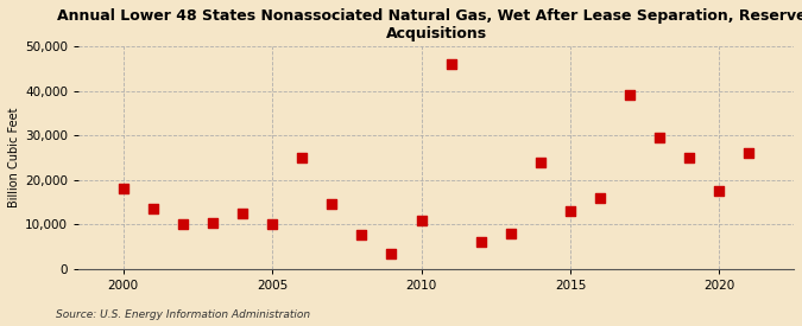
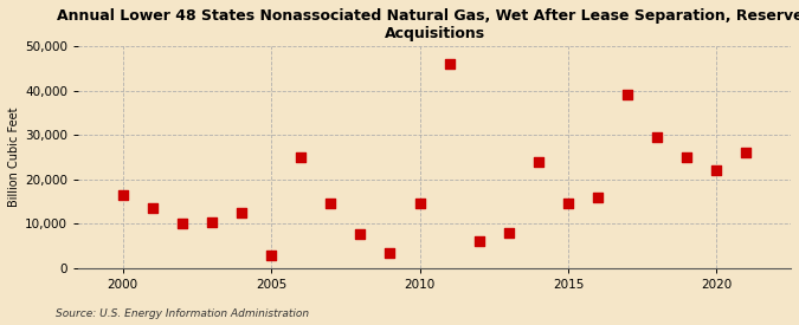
2000: 18,000 -> 16,500
2005: 10,000 -> 3,000
2010: 11,000 -> 14,500
2015: 13,000 -> 14,500
2020: 17,500 -> 22,000
